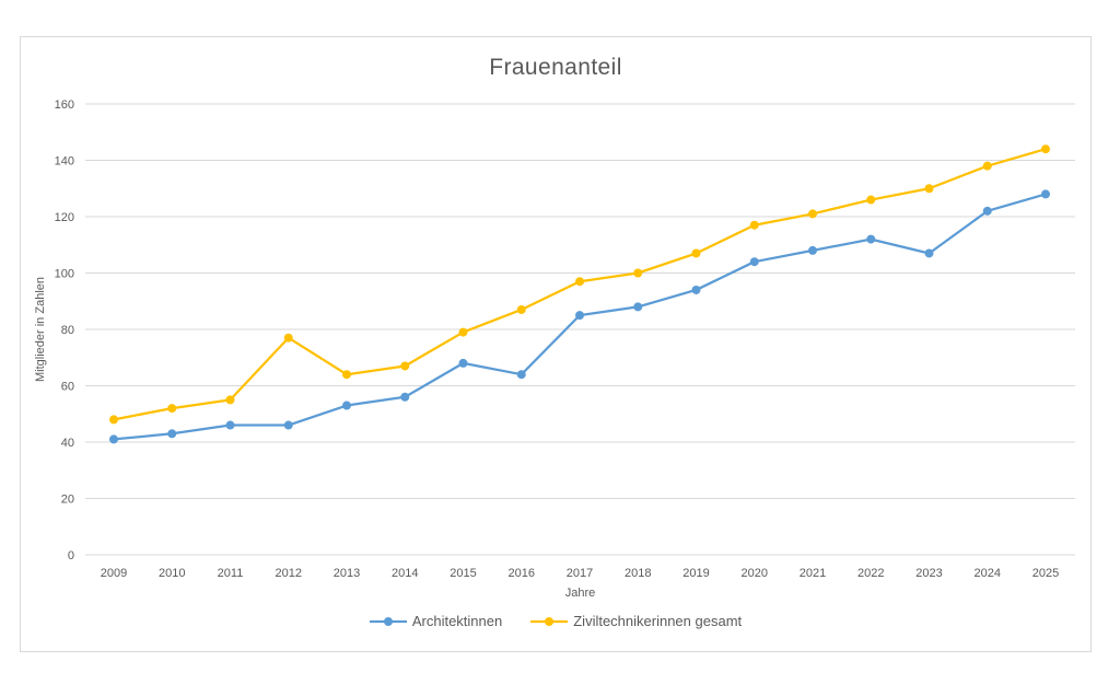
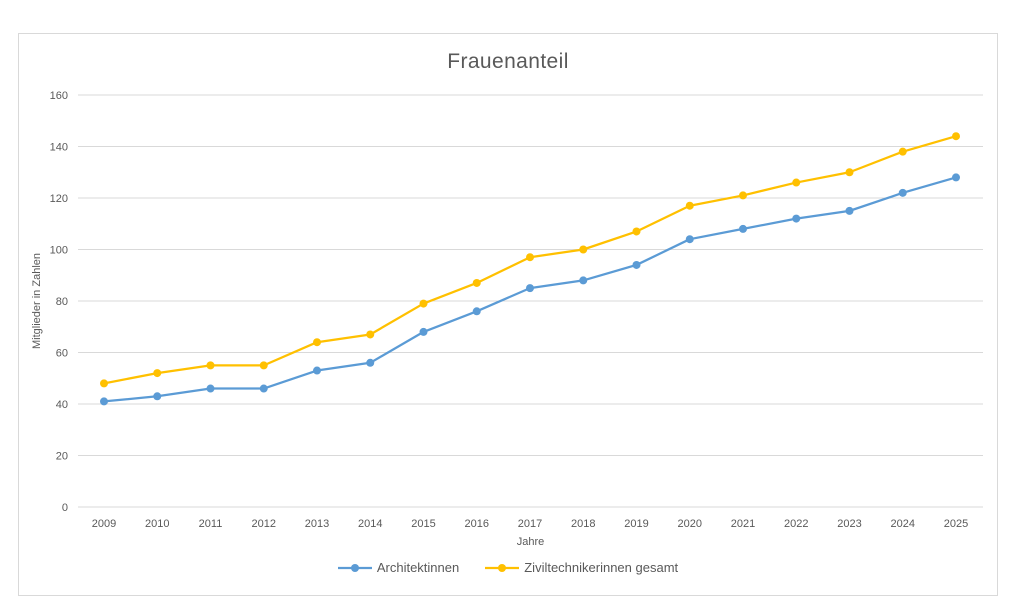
Ziviltechnikerinnen gesamt/2012: 77 -> 55
Architektinnen/2016: 64 -> 76
Architektinnen/2023: 107 -> 115
